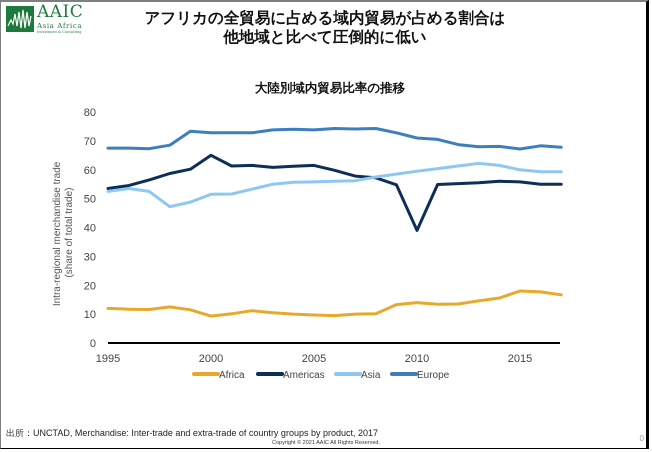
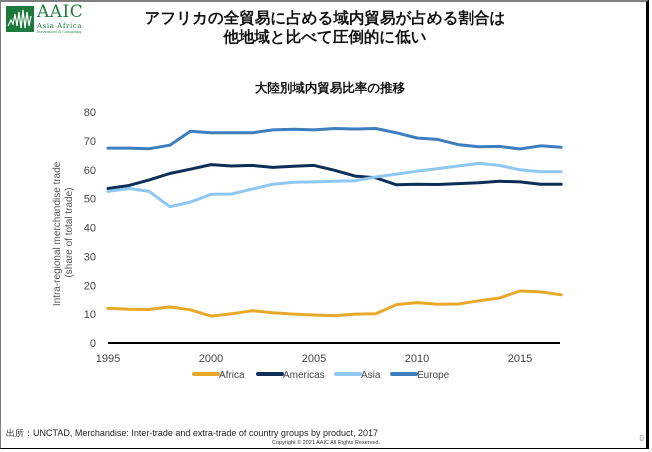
Americas/2000: 65 -> 62
Americas/2010: 39 -> 55
